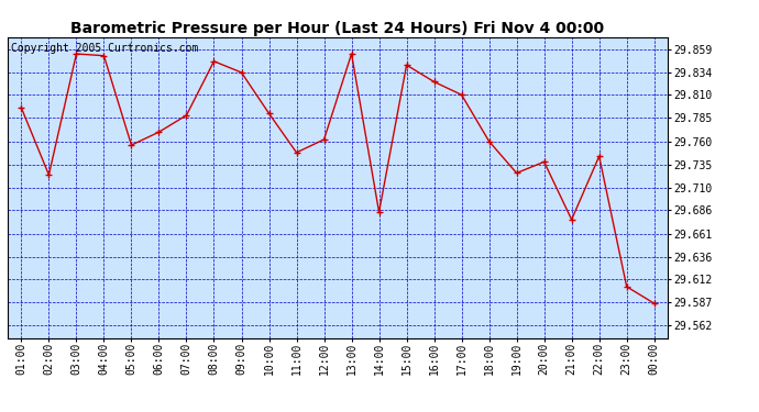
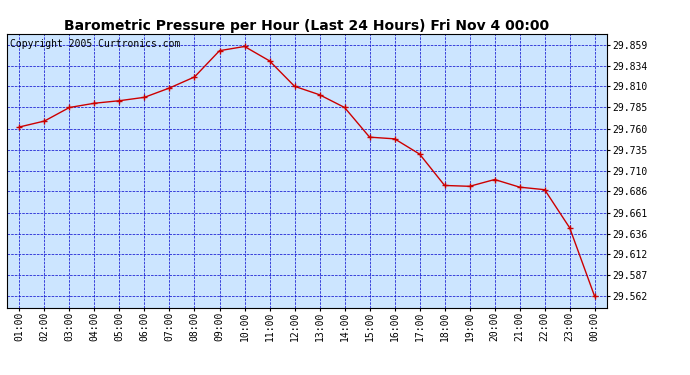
01:00: 29.796 -> 29.762
02:00: 29.724 -> 29.769
03:00: 29.854 -> 29.785
04:00: 29.852 -> 29.790
05:00: 29.756 -> 29.793
06:00: 29.770 -> 29.797
07:00: 29.788 -> 29.808
08:00: 29.846 -> 29.821
09:00: 29.834 -> 29.852
10:00: 29.790 -> 29.857
11:00: 29.748 -> 29.840
12:00: 29.762 -> 29.810
13:00: 29.854 -> 29.800
14:00: 29.684 -> 29.785
15:00: 29.842 -> 29.750
16:00: 29.824 -> 29.748
17:00: 29.810 -> 29.730
18:00: 29.760 -> 29.693
19:00: 29.726 -> 29.692
20:00: 29.738 -> 29.700
21:00: 29.676 -> 29.691
22:00: 29.744 -> 29.688
23:00: 29.604 -> 29.643
00:00: 29.586 -> 29.562
